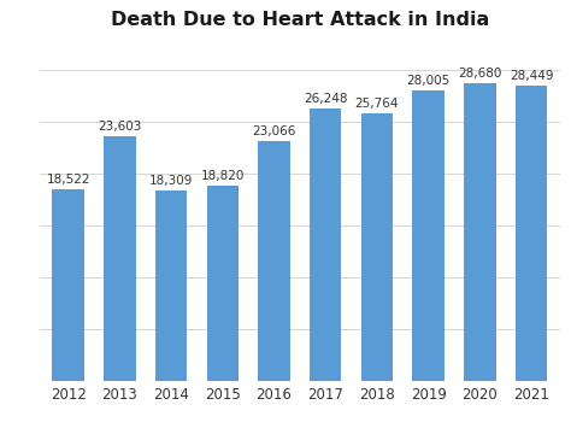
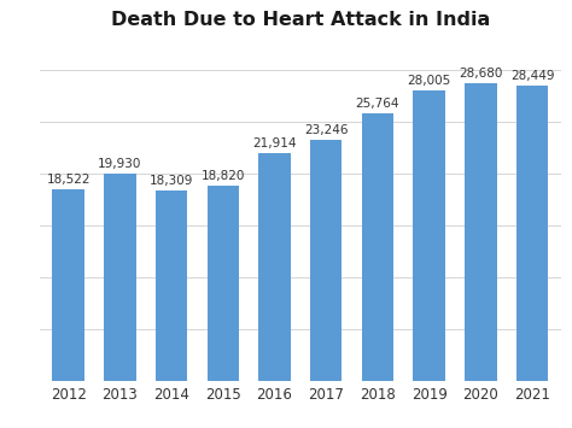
2013: 23,603 -> 19,930
2016: 23,066 -> 21,914
2017: 26,248 -> 23,246
